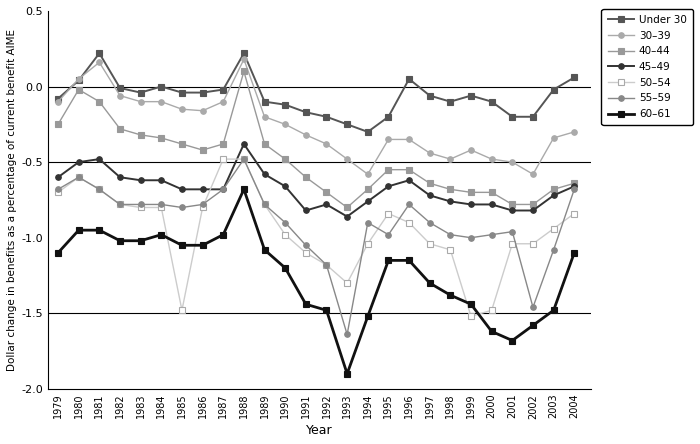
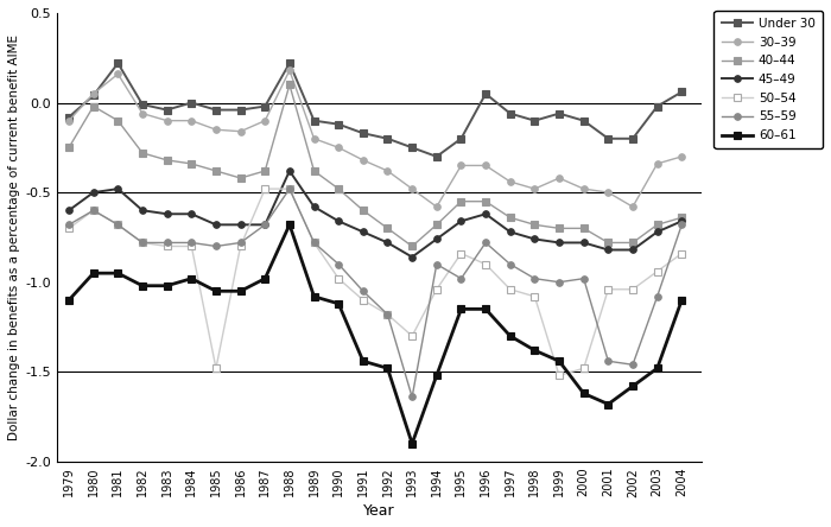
60–61/1990: -1.20 -> -1.12
45–49/1991: -0.82 -> -0.72
55–59/2001: -0.96 -> -1.44
